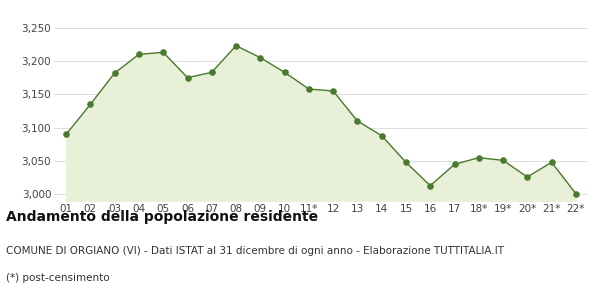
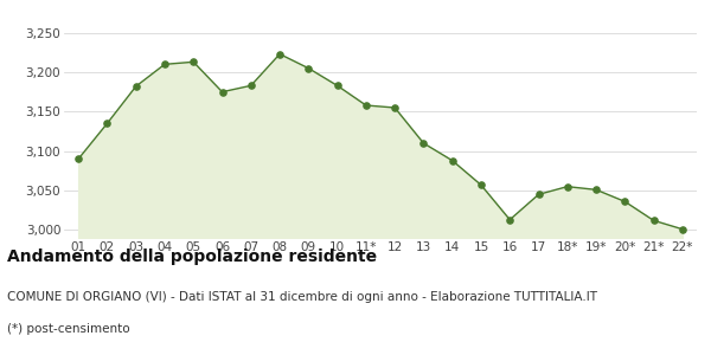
15: 3,048 -> 3,057
20*: 3,026 -> 3,036
21*: 3,048 -> 3,012
